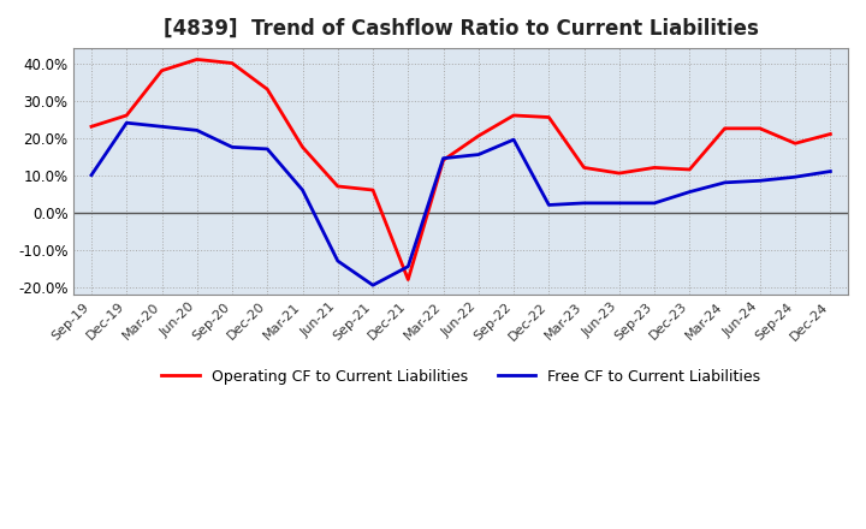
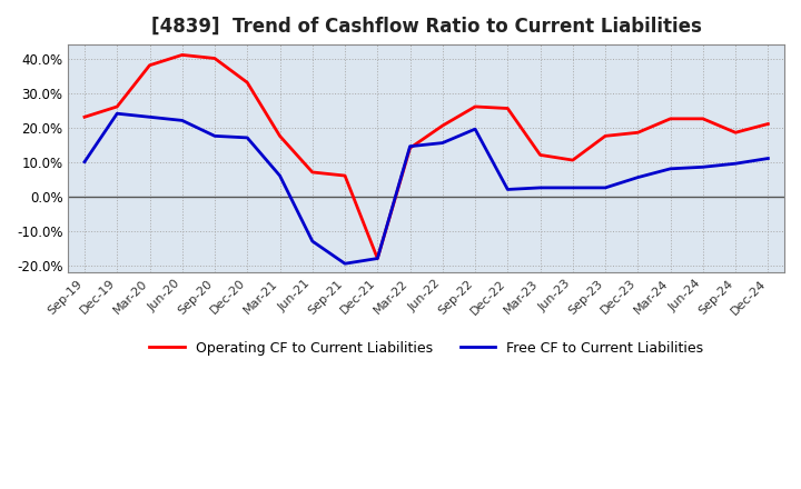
Free CF to Current Liabilities/Dec-21: -14.5% -> -18.0%
Operating CF to Current Liabilities/Sep-23: 12.0% -> 17.5%
Operating CF to Current Liabilities/Dec-23: 11.5% -> 18.5%
